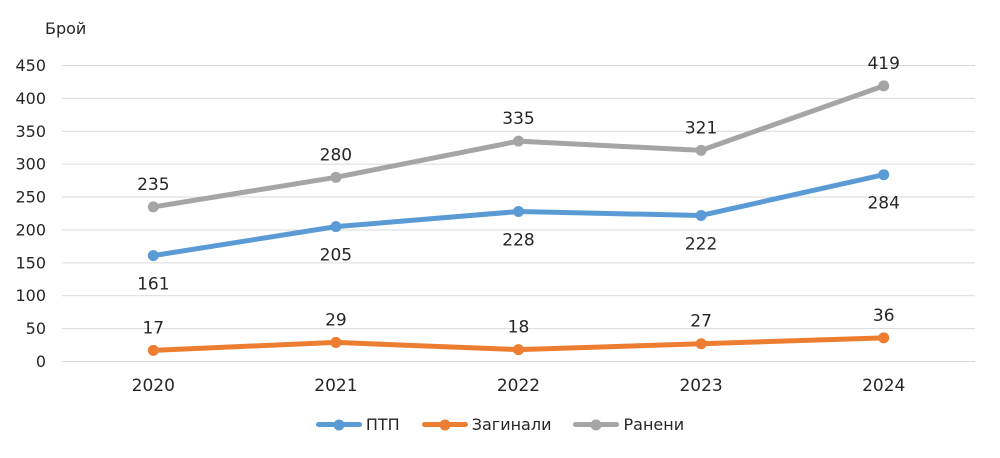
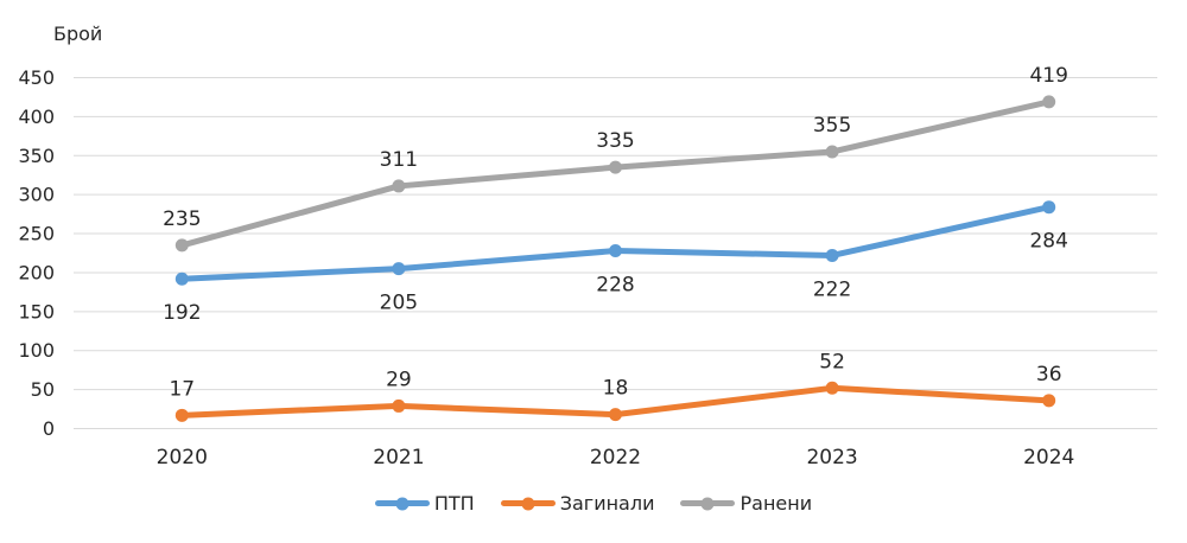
ПТП/2020: 161 -> 192
Ранени/2021: 280 -> 311
Загинали/2023: 27 -> 52
Ранени/2023: 321 -> 355
